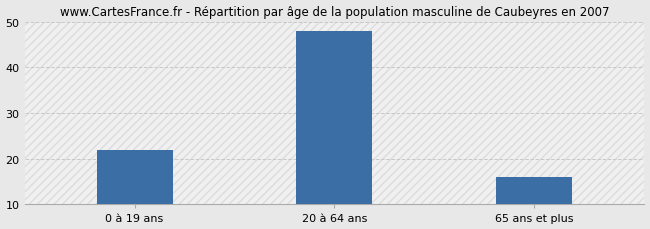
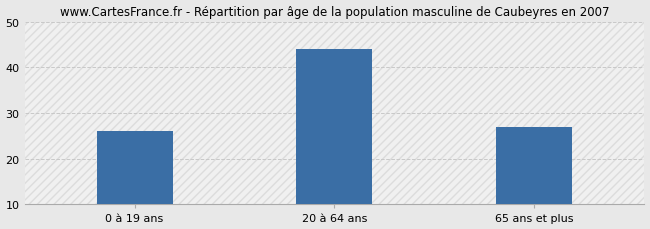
0 à 19 ans: 22 -> 26
20 à 64 ans: 48 -> 44
65 ans et plus: 16 -> 27
